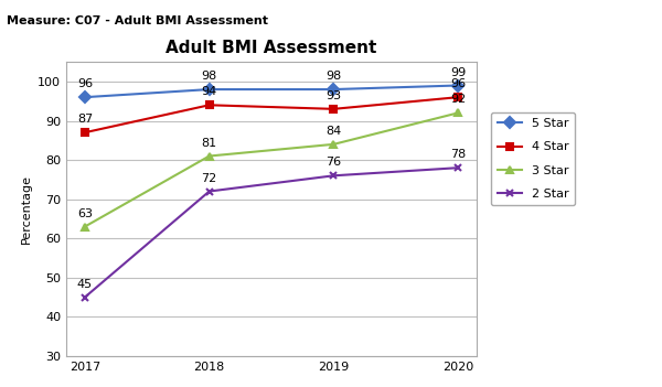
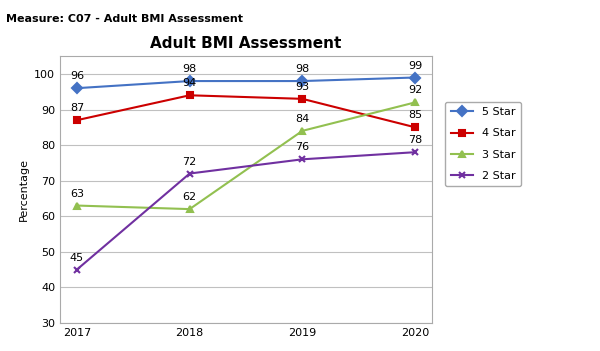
3 Star/2018: 81 -> 62
4 Star/2020: 96 -> 85
